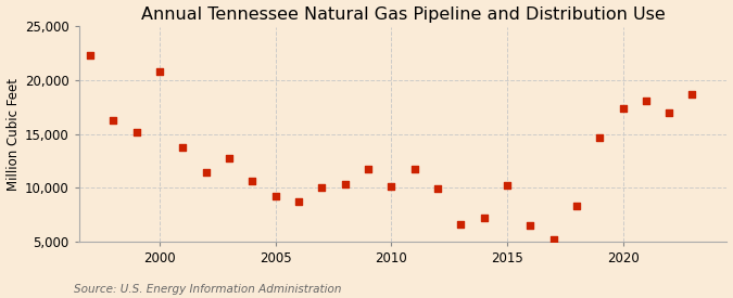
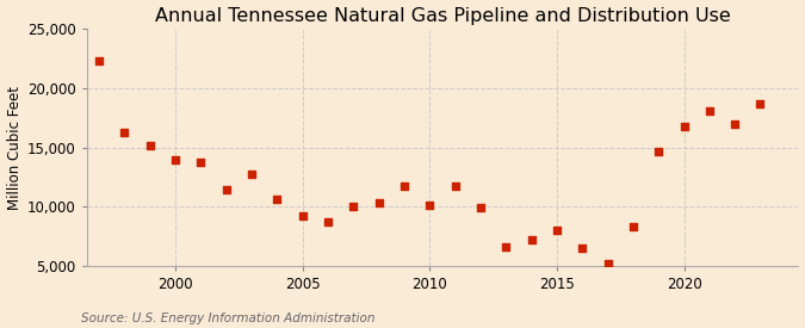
2000: 20,800 -> 13,900
2015: 10,200 -> 8,000
2020: 17,400 -> 16,800
